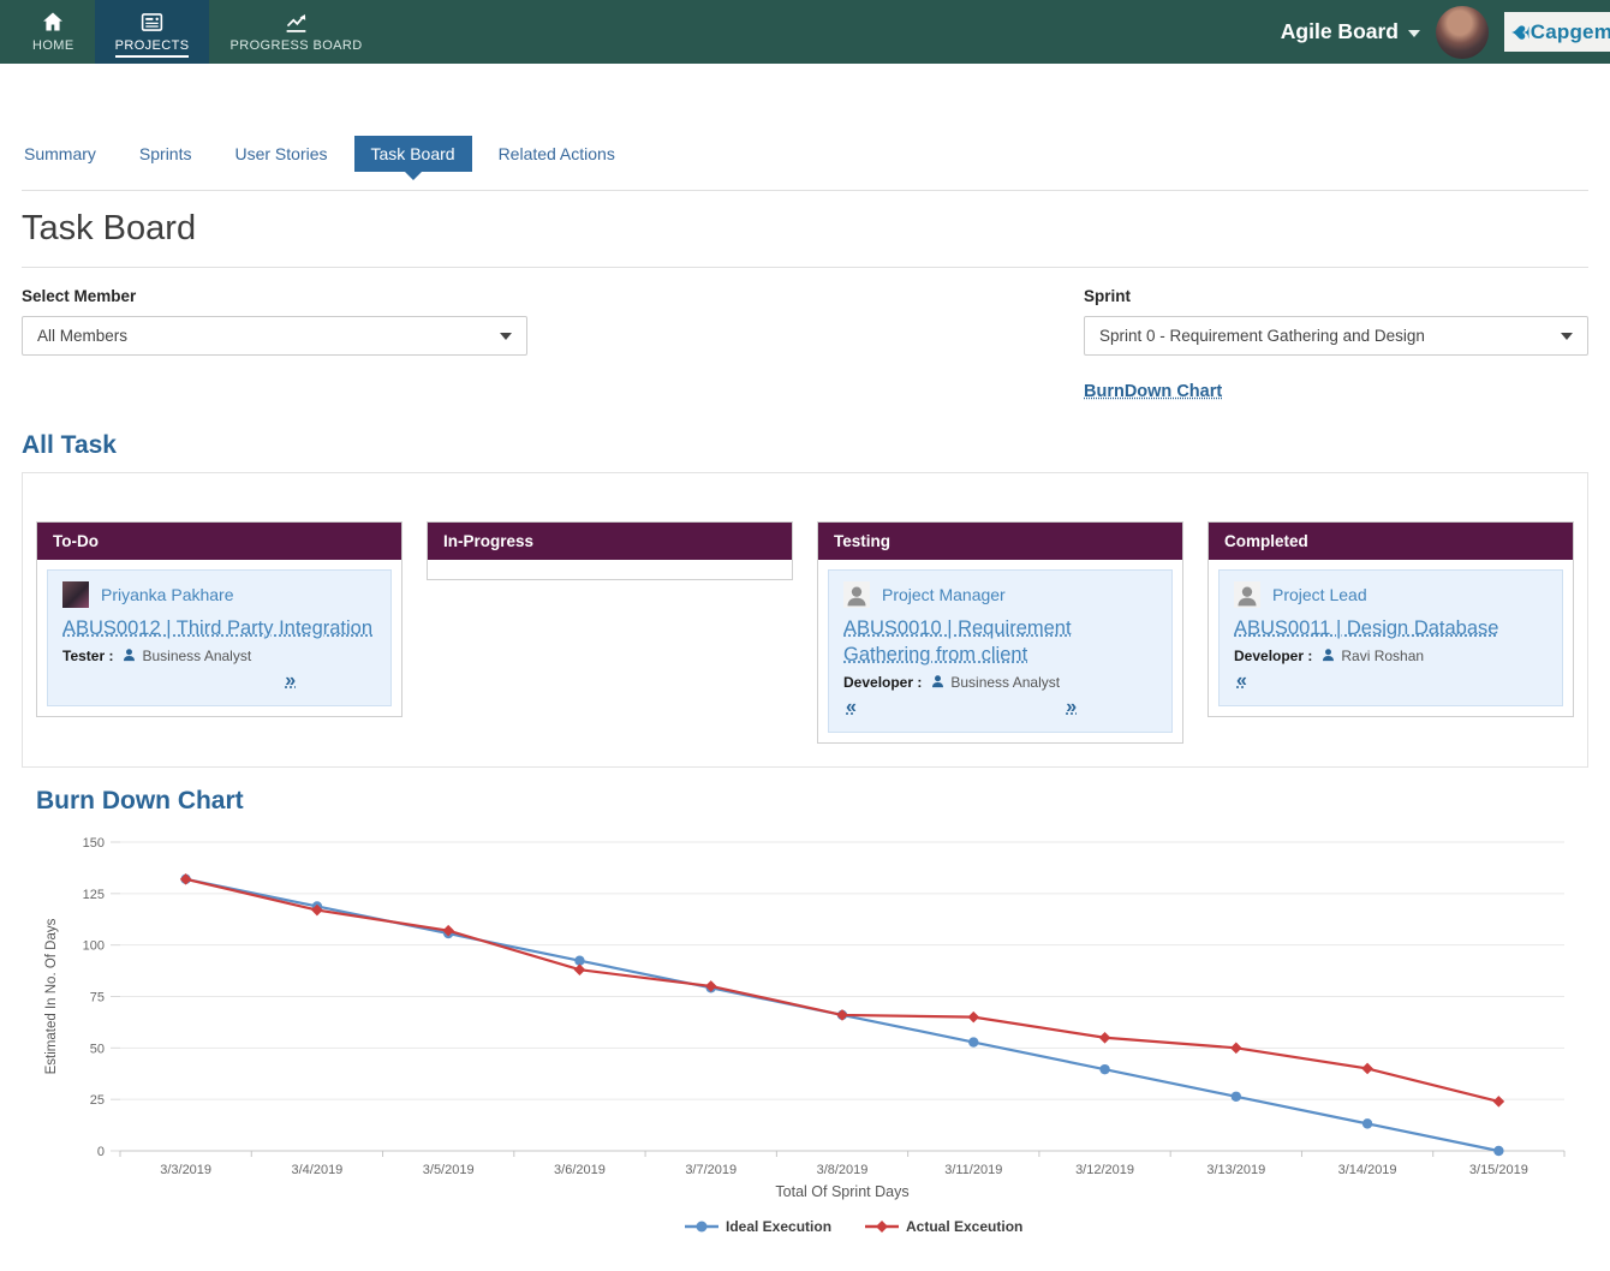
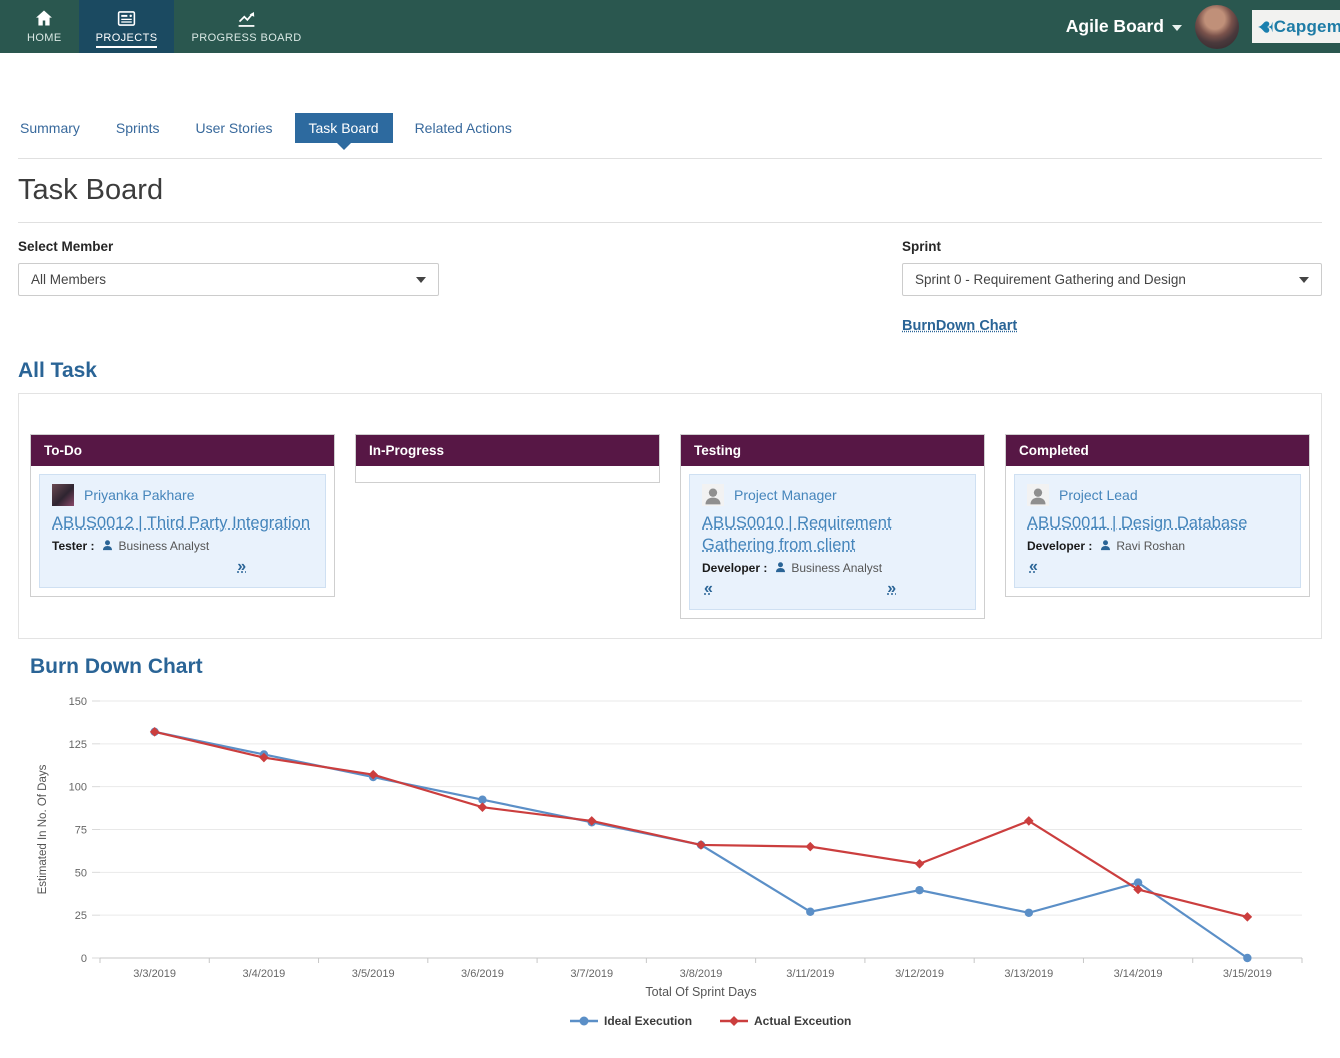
Ideal Execution/3/11/2019: 53 -> 27
Actual Exceution/3/13/2019: 50 -> 80
Ideal Execution/3/14/2019: 13 -> 44
